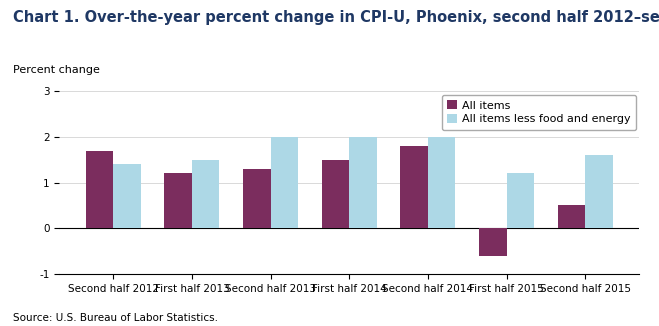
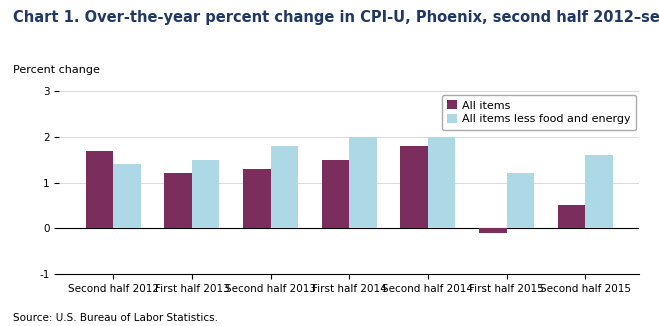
All items less food and energy/Second half 2013: 2.0 -> 1.8
All items/First half 2015: -0.6 -> -0.1
